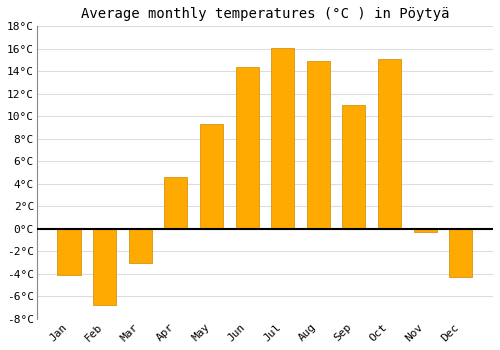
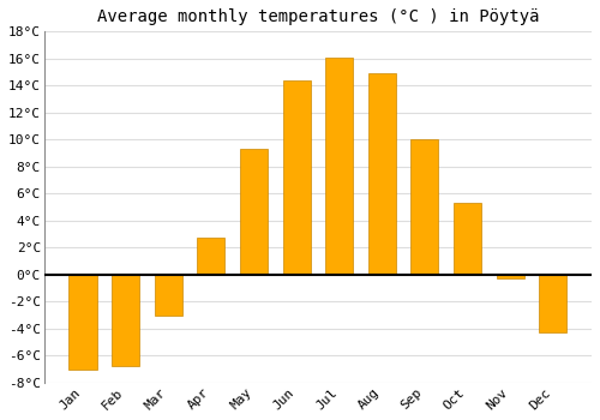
Jan: -4.1°C -> -7.0°C
Apr: 4.6°C -> 2.7°C
Sep: 11.0°C -> 10.0°C
Oct: 15.1°C -> 5.3°C
